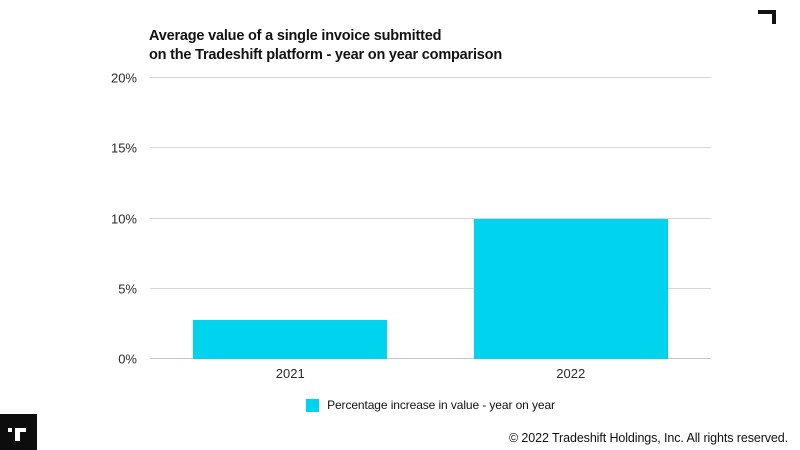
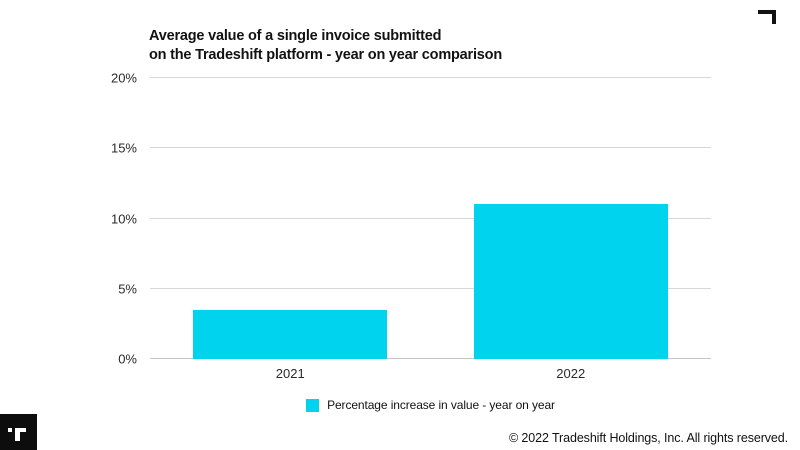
2021: 2.8% -> 3.5%
2022: 10.0% -> 11.0%
